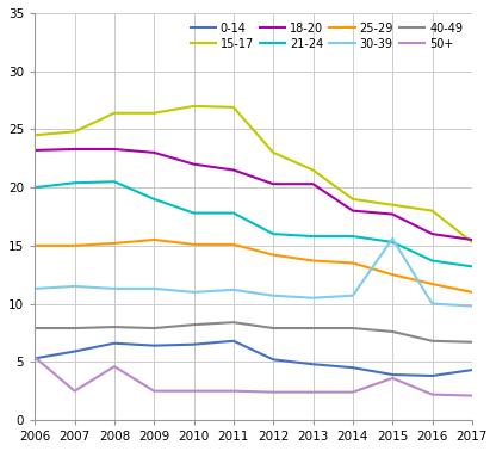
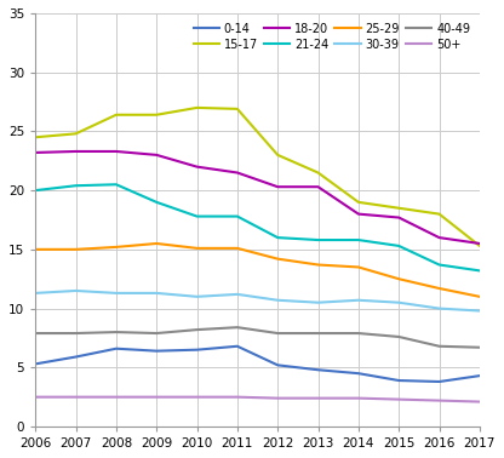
50+/2006: 5.4 -> 2.5
50+/2008: 4.6 -> 2.5
30-39/2015: 15.6 -> 10.5
50+/2015: 3.6 -> 2.3
